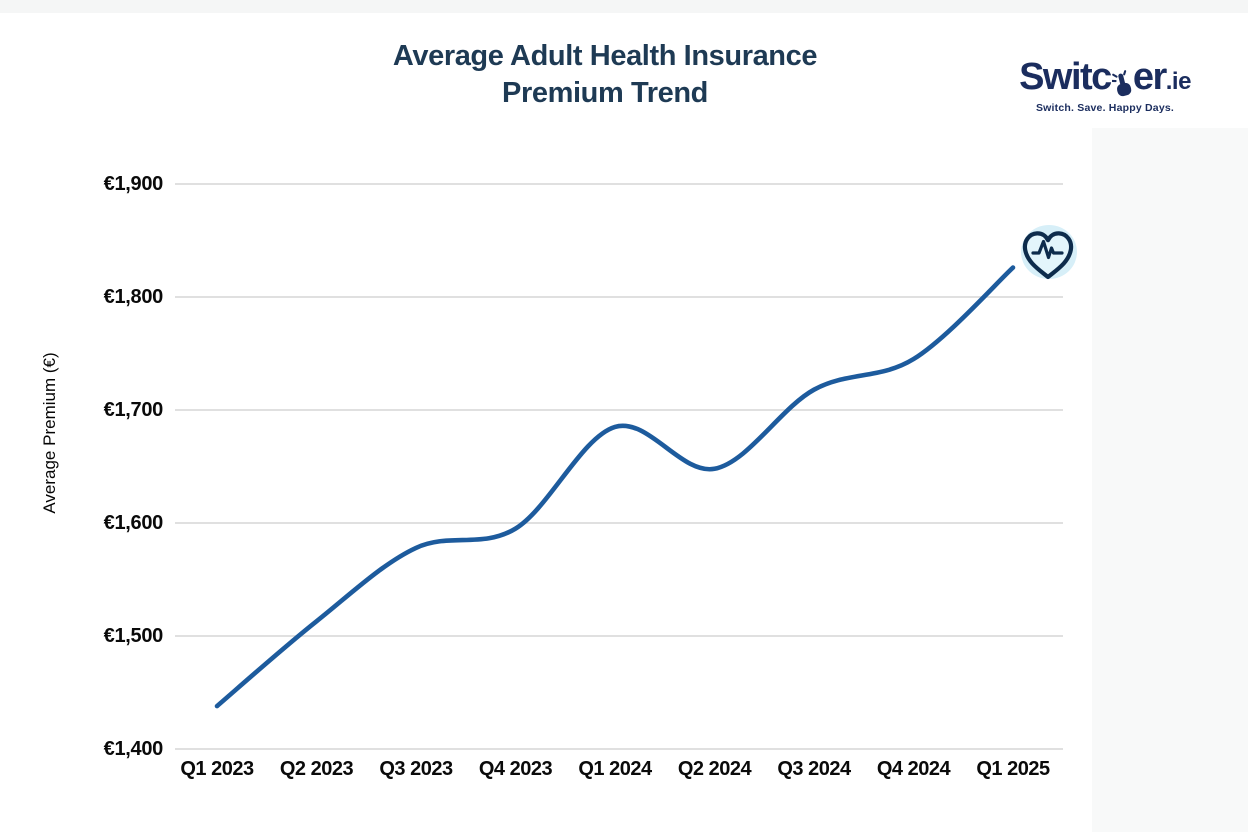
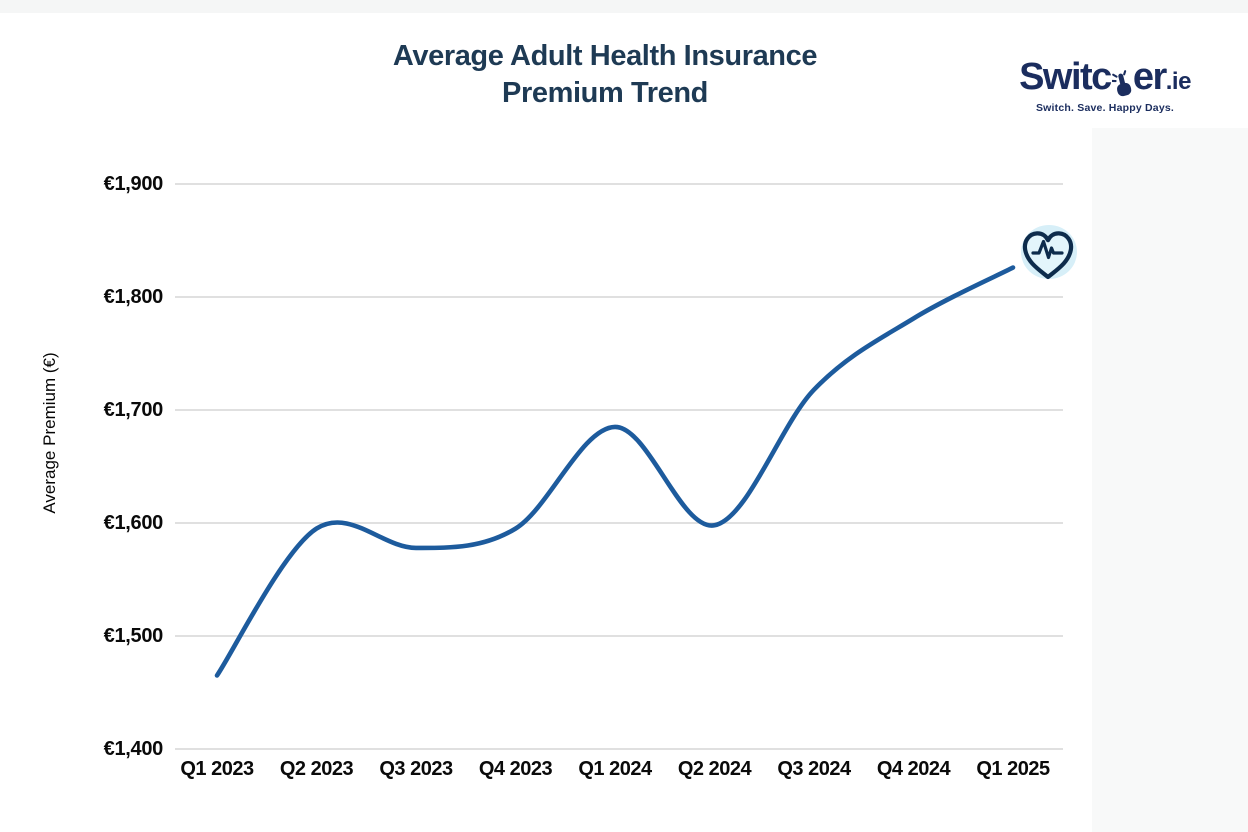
Q1 2023: €1438 -> €1465
Q2 2023: €1513 -> €1595
Q2 2024: €1648 -> €1598
Q4 2024: €1745 -> €1781
